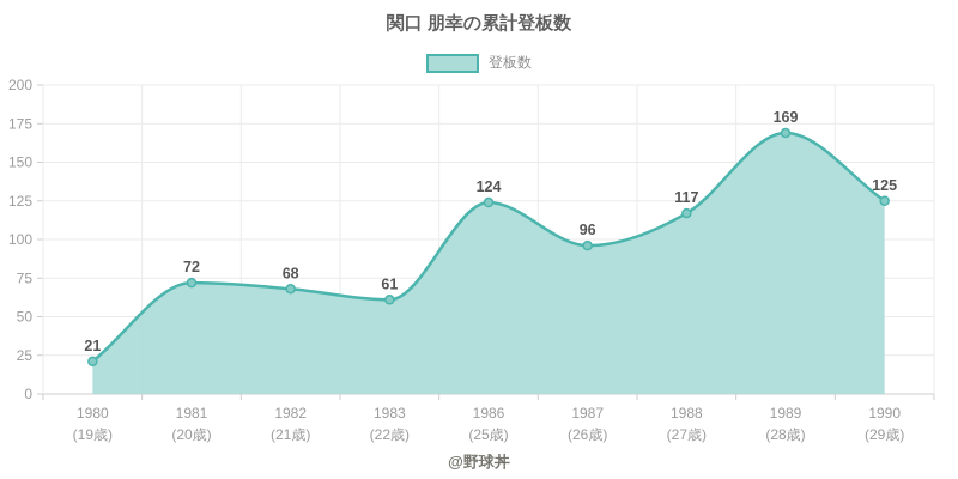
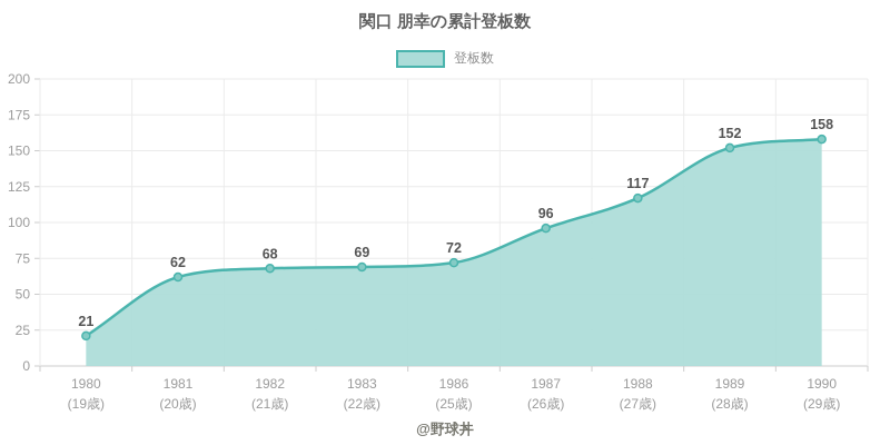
1981: 72 -> 62
1983: 61 -> 69
1986: 124 -> 72
1989: 169 -> 152
1990: 125 -> 158
